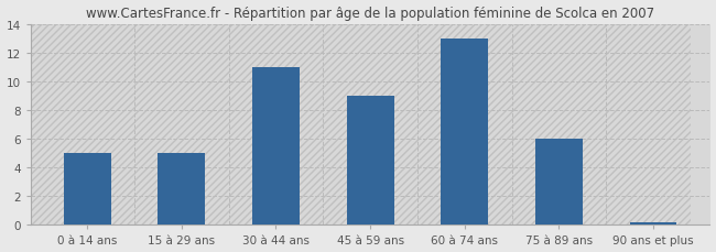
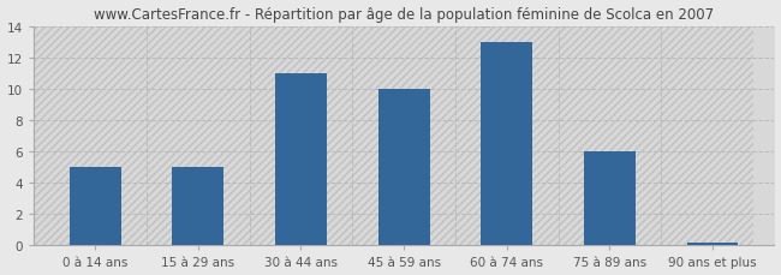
45 à 59 ans: 9.0 -> 10.0
